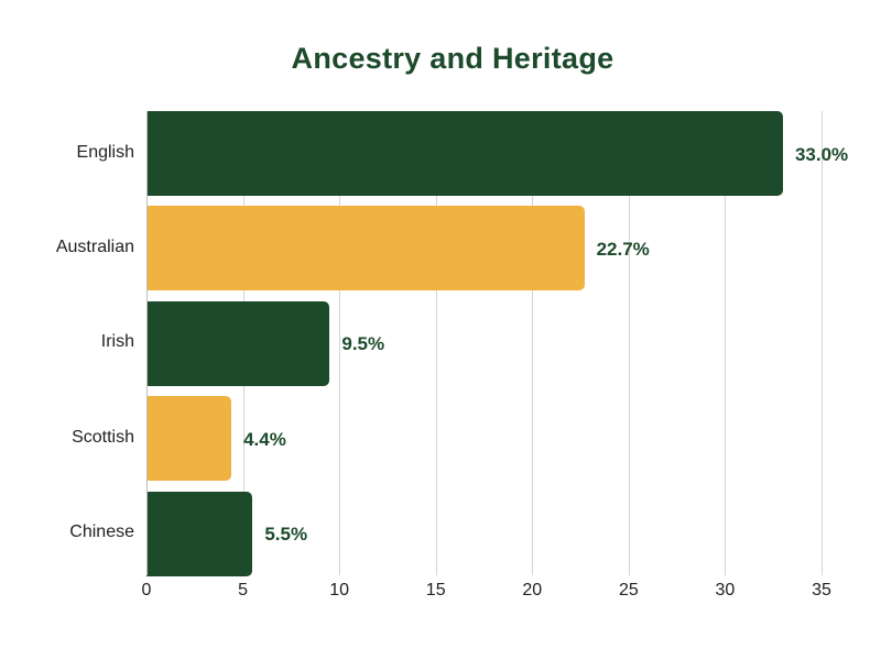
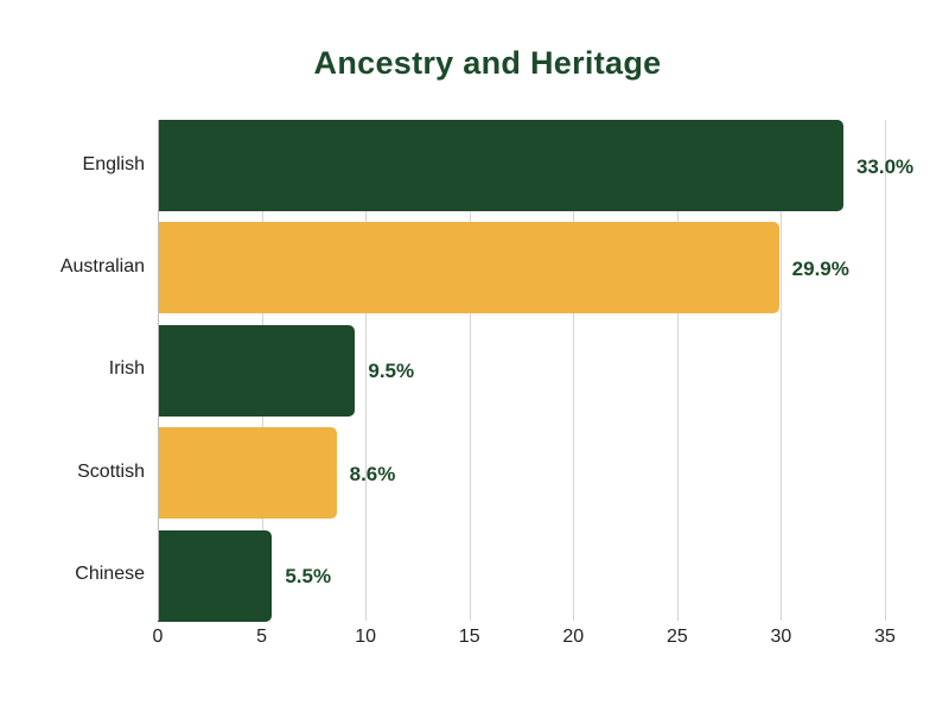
Australian: 22.7% -> 29.9%
Scottish: 4.4% -> 8.6%
